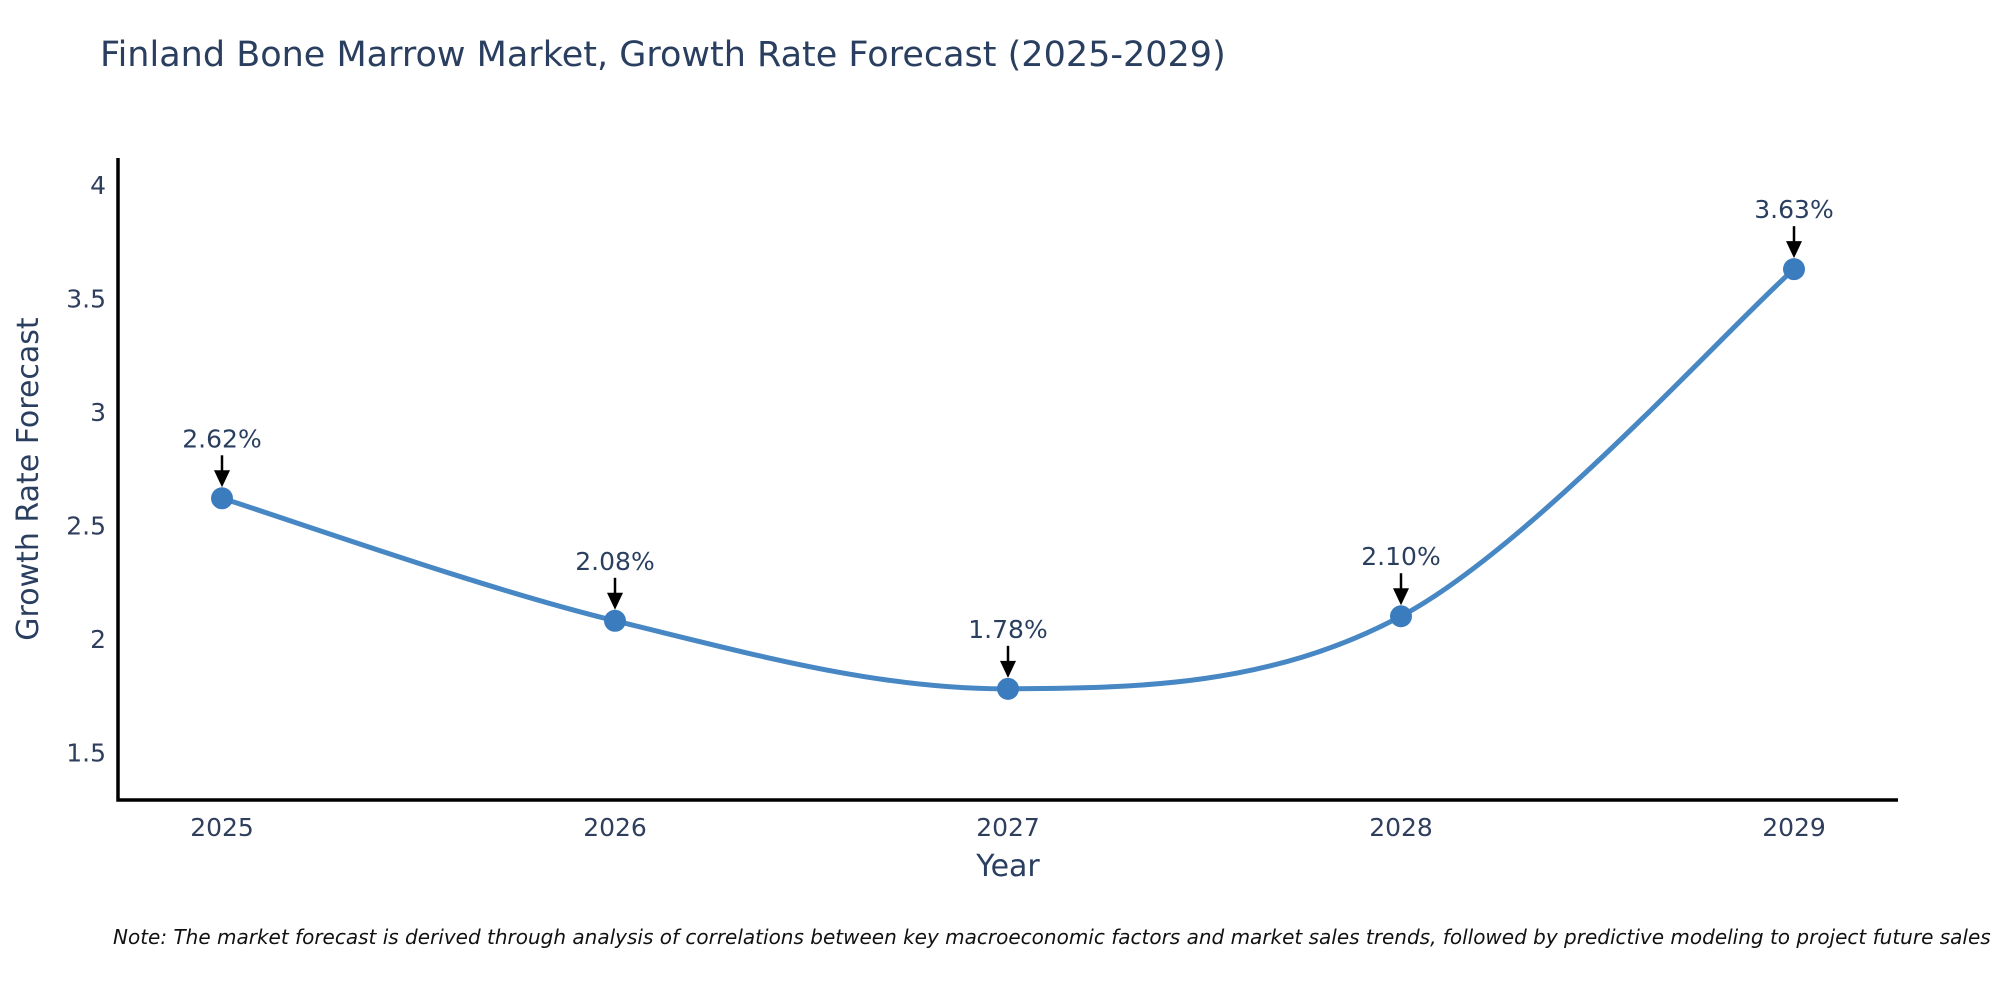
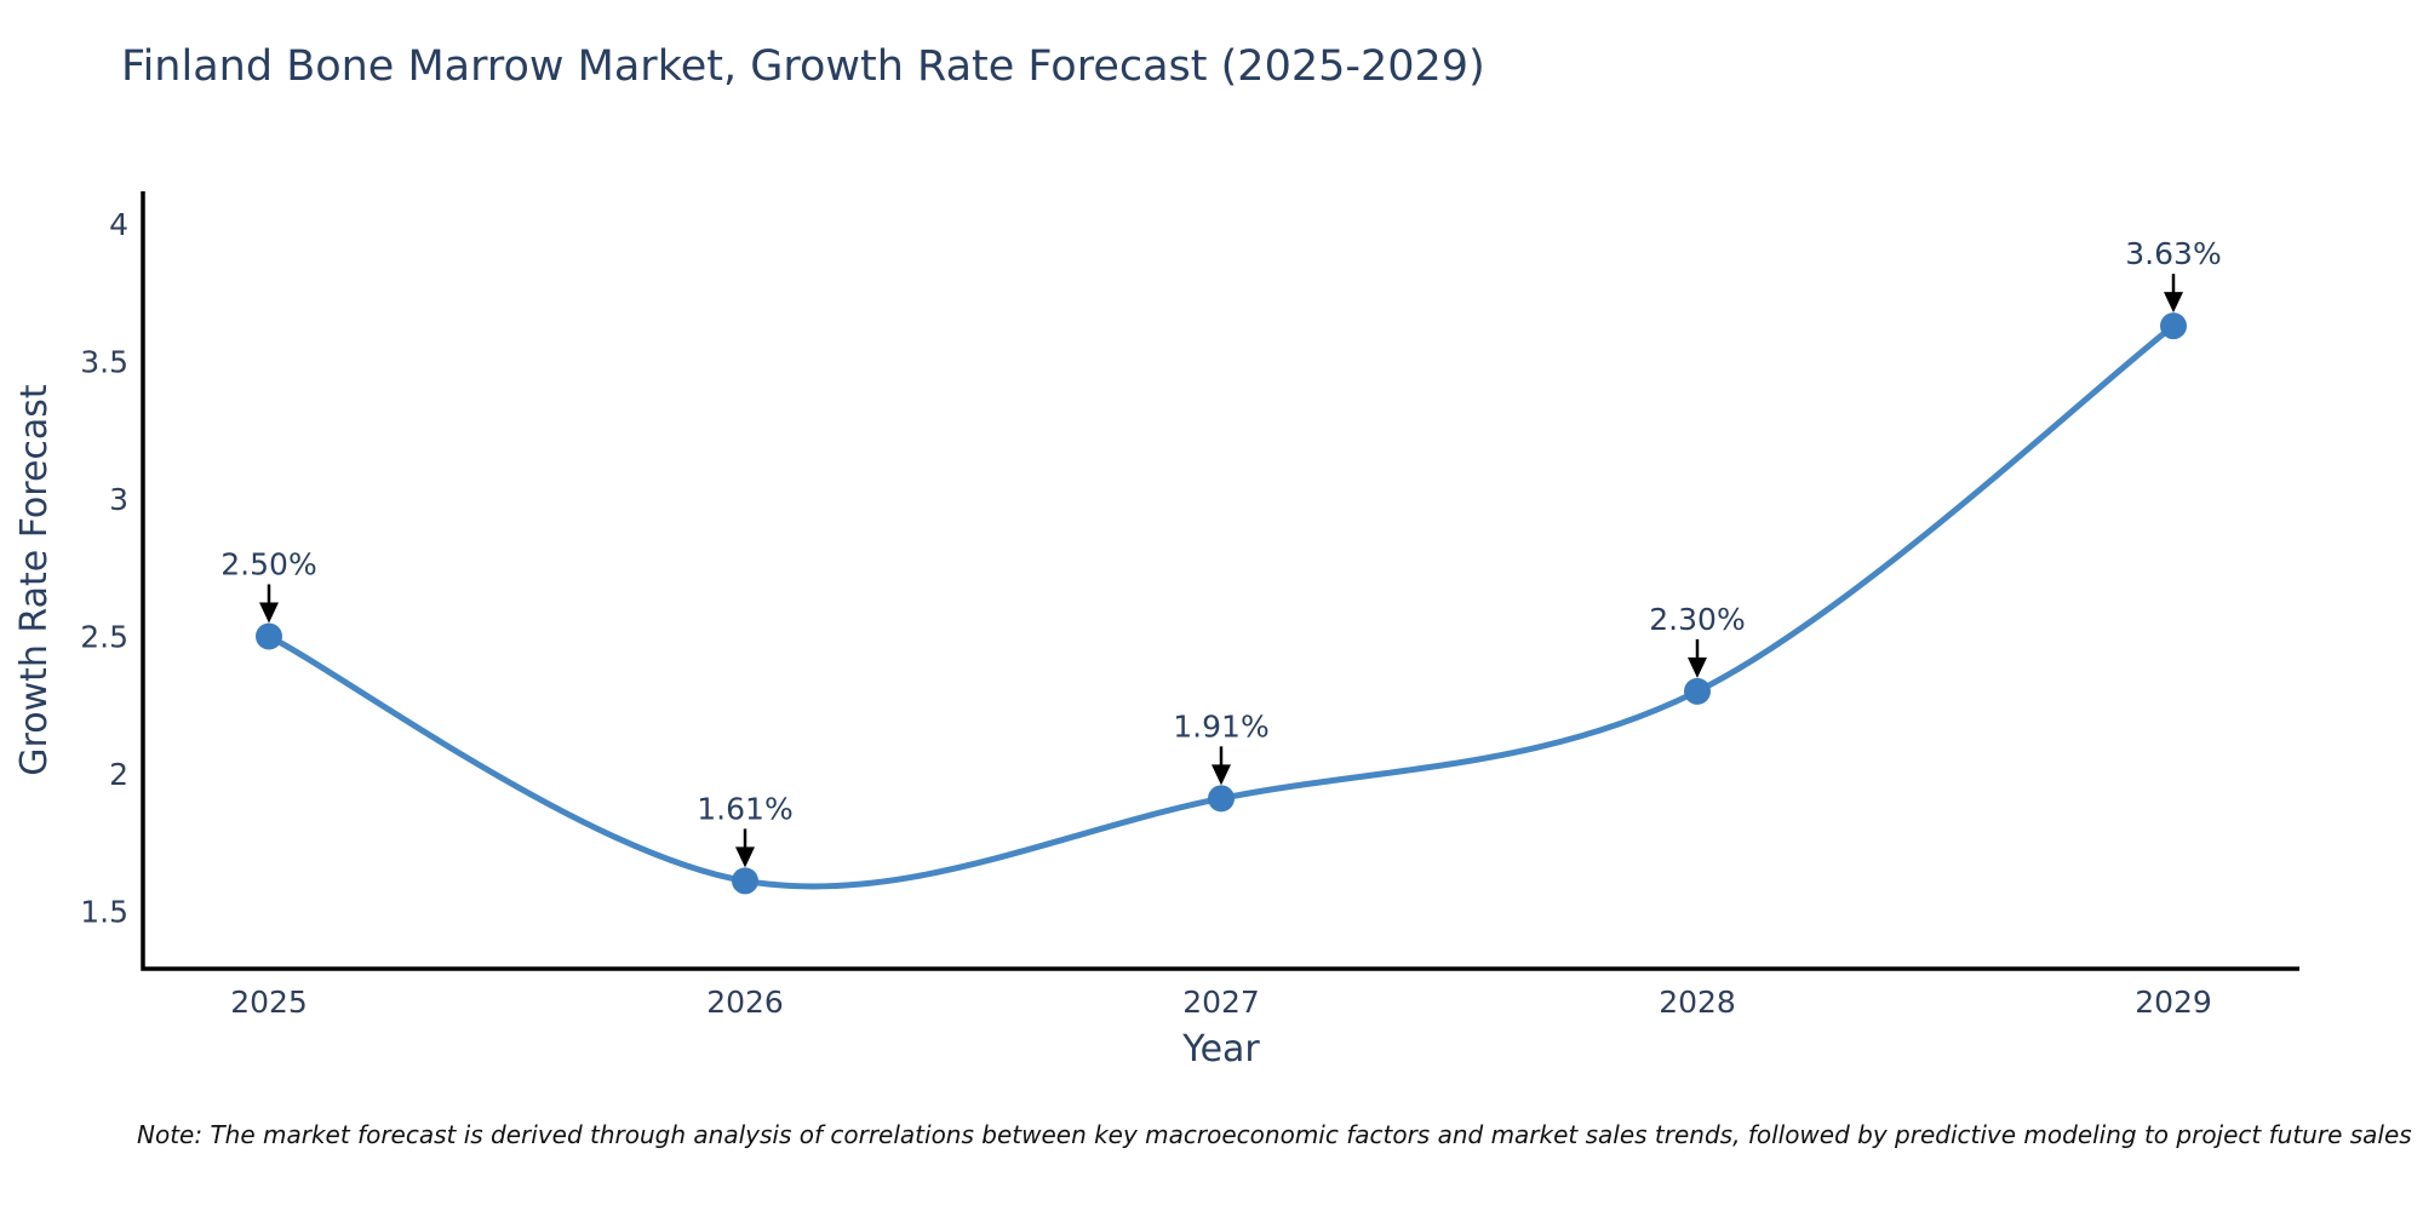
2025: 2.62% -> 2.50%
2026: 2.08% -> 1.61%
2027: 1.78% -> 1.91%
2028: 2.10% -> 2.30%
